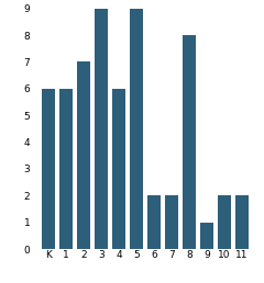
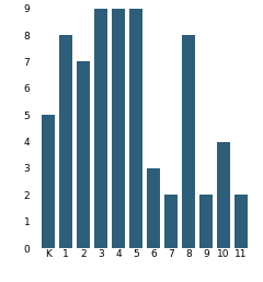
K: 6 -> 5
1: 6 -> 8
4: 6 -> 9
6: 2 -> 3
9: 1 -> 2
10: 2 -> 4
